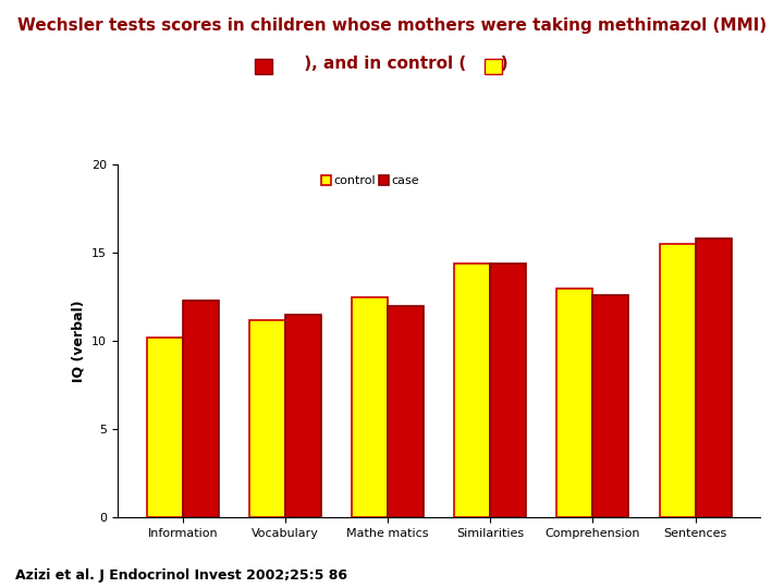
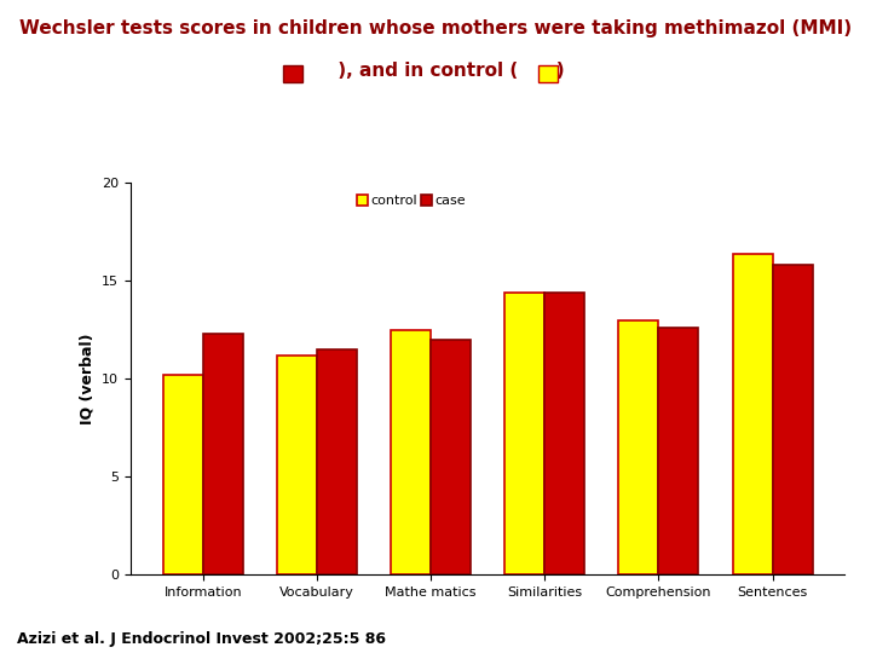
control/Sentences: 15.5 -> 16.4
